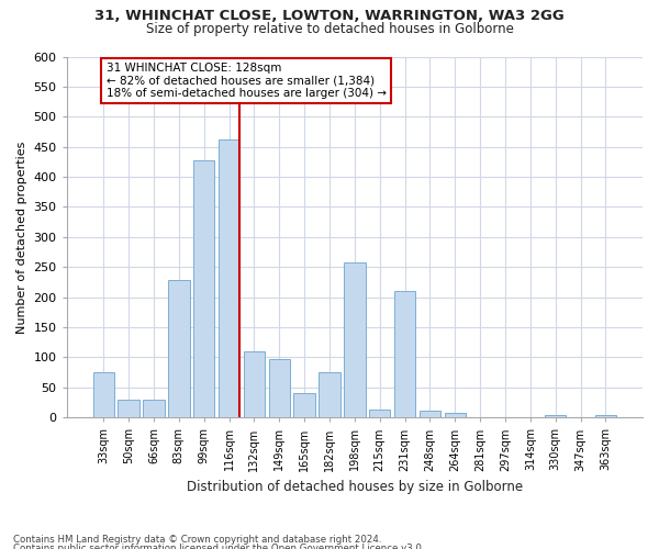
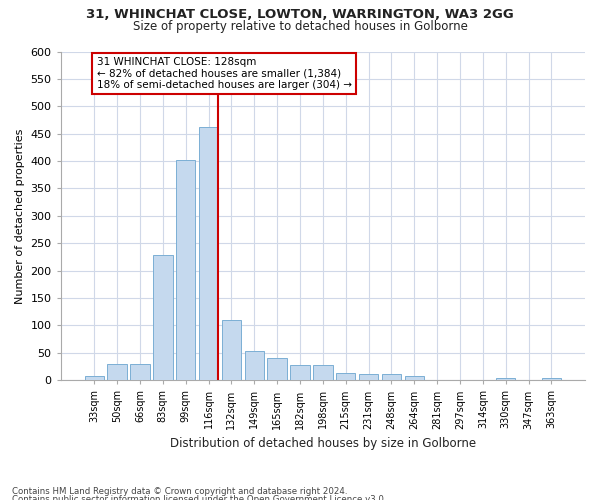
33sqm: 76 -> 7
99sqm: 428 -> 402
149sqm: 98 -> 54
182sqm: 76 -> 27
198sqm: 258 -> 27
231sqm: 210 -> 12
